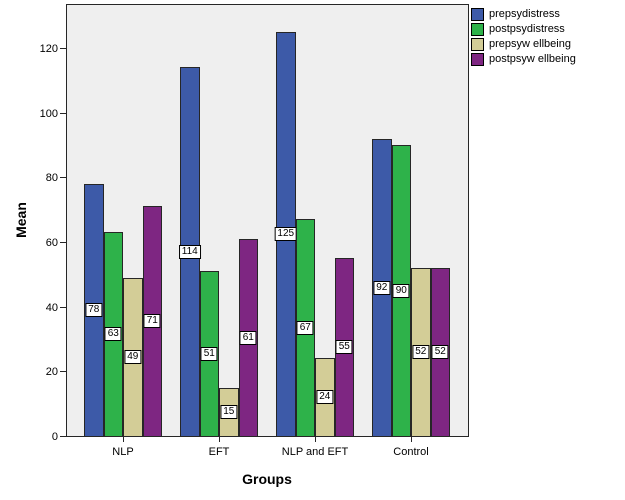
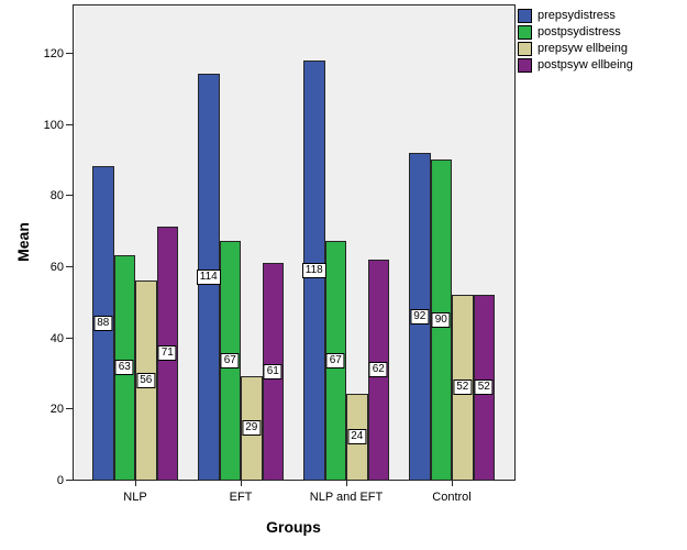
prepsydistress/NLP: 78 -> 88
prepsyw ellbeing/NLP: 49 -> 56
postpsydistress/EFT: 51 -> 67
prepsyw ellbeing/EFT: 15 -> 29
prepsydistress/NLP and EFT: 125 -> 118
postpsyw ellbeing/NLP and EFT: 55 -> 62
